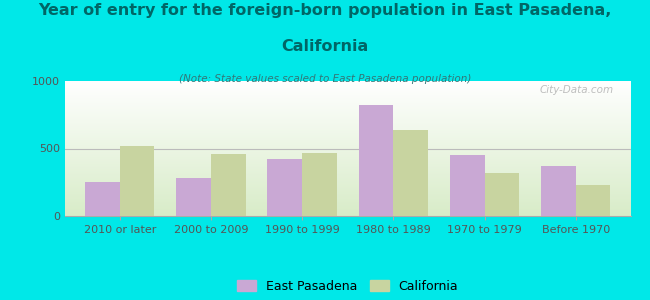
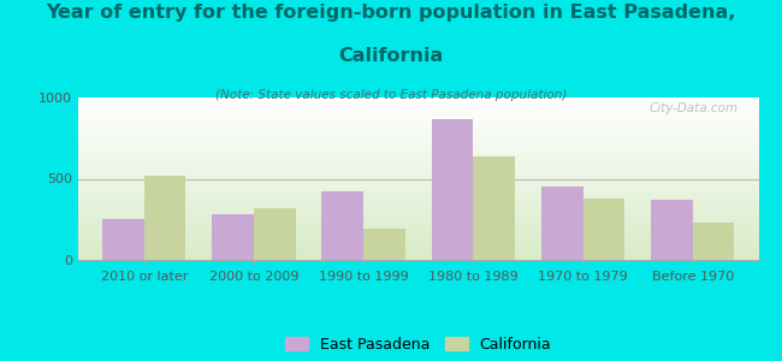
California/2000 to 2009: 460 -> 320
California/1990 to 1999: 460 -> 190
East Pasadena/1980 to 1989: 820 -> 870
California/1970 to 1979: 320 -> 380
